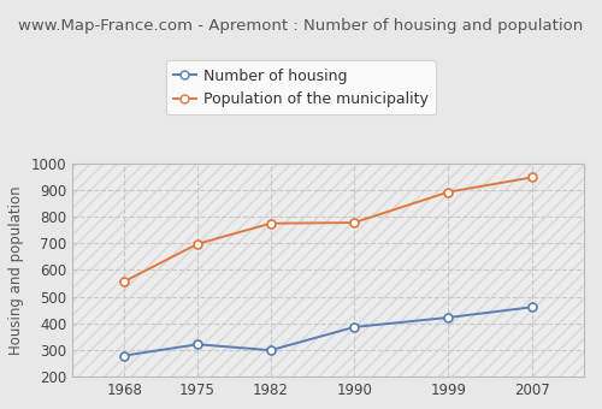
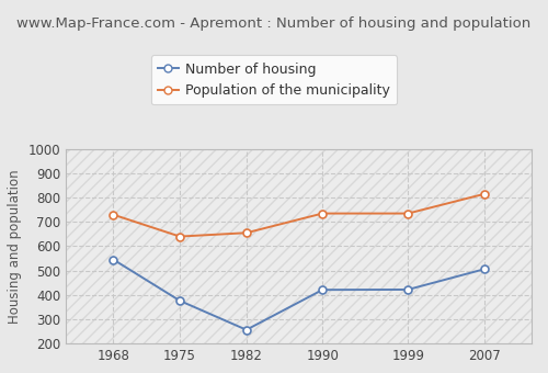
Number of housing/1968: 278 -> 545
Population of the municipality/1968: 557 -> 730
Number of housing/1975: 320 -> 375
Population of the municipality/1975: 698 -> 640
Number of housing/1982: 298 -> 255
Population of the municipality/1982: 775 -> 655
Number of housing/1990: 385 -> 420
Population of the municipality/1990: 778 -> 735
Population of the municipality/1999: 893 -> 735
Number of housing/2007: 460 -> 505
Population of the municipality/2007: 948 -> 815
